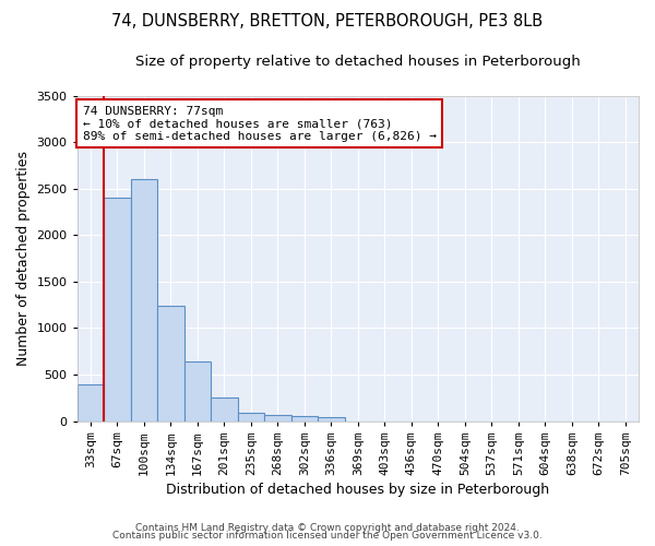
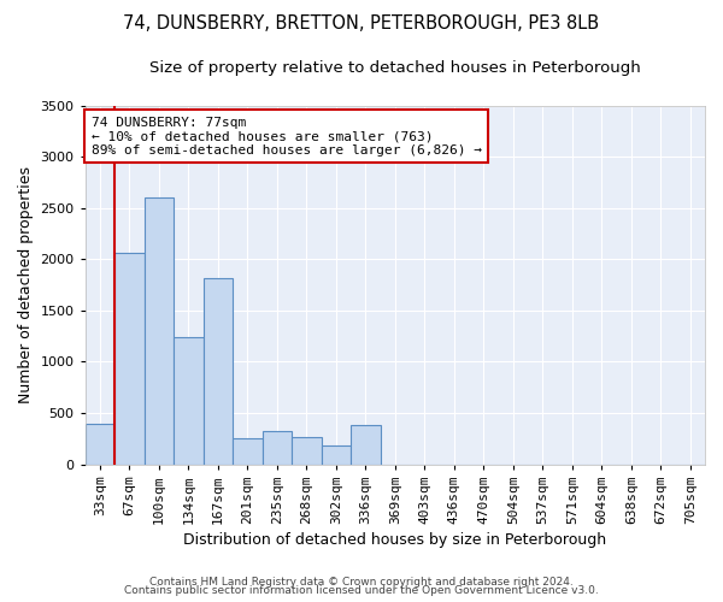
67sqm: 2410 -> 2060
167sqm: 640 -> 1820
235sqm: 90 -> 320
268sqm: 60 -> 260
302sqm: 60 -> 180
336sqm: 40 -> 380
